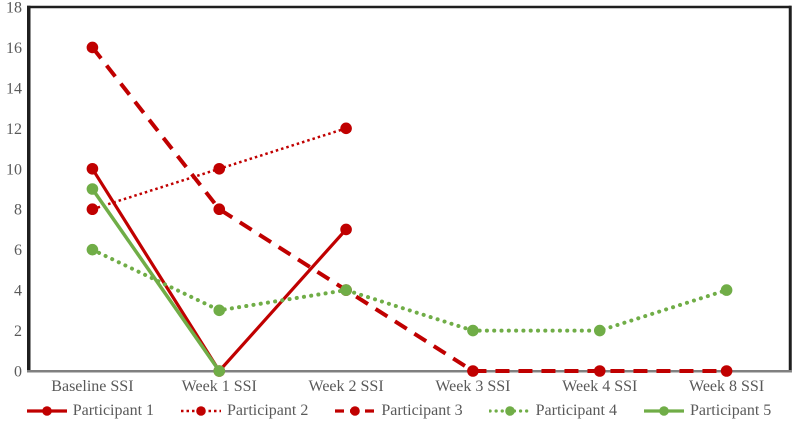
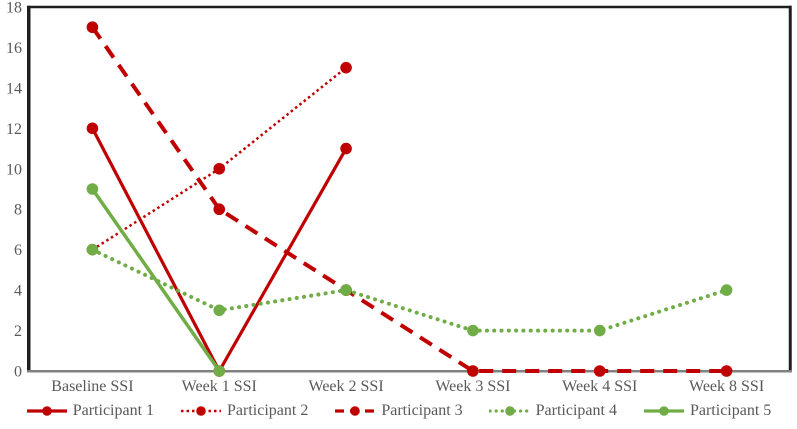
Participant 1/Baseline SSI: 10 -> 12
Participant 2/Baseline SSI: 8 -> 6
Participant 3/Baseline SSI: 16 -> 17
Participant 1/Week 2 SSI: 7 -> 11
Participant 2/Week 2 SSI: 12 -> 15
